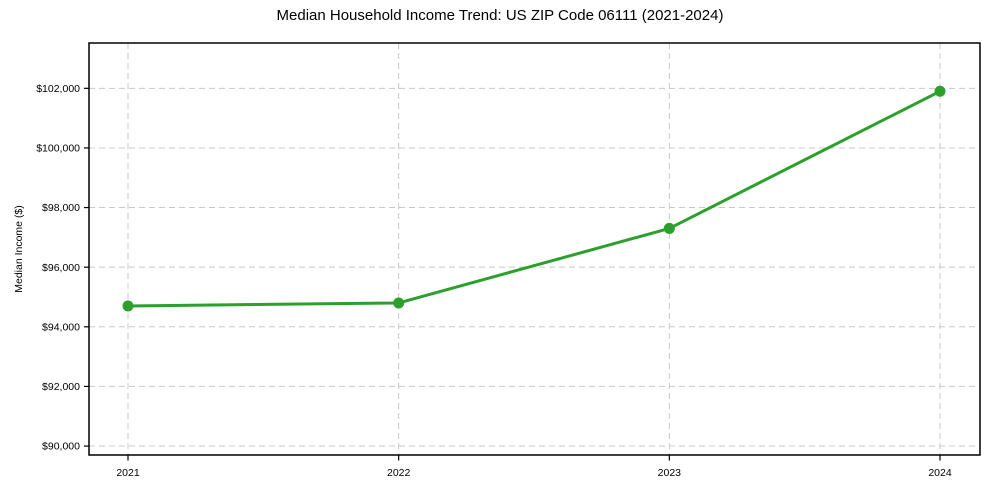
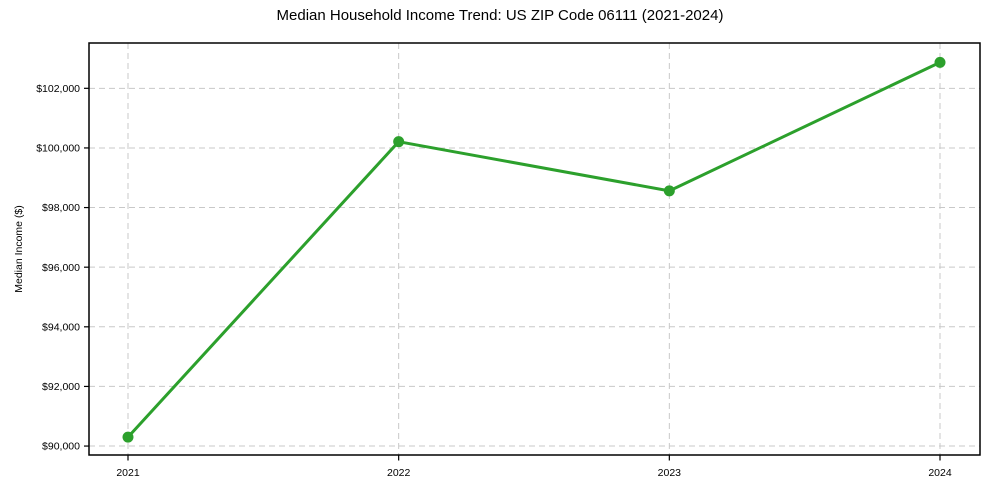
2021: $94700 -> $90300
2022: $94800 -> $100200
2023: $97300 -> $98600
2024: $101900 -> $102900
